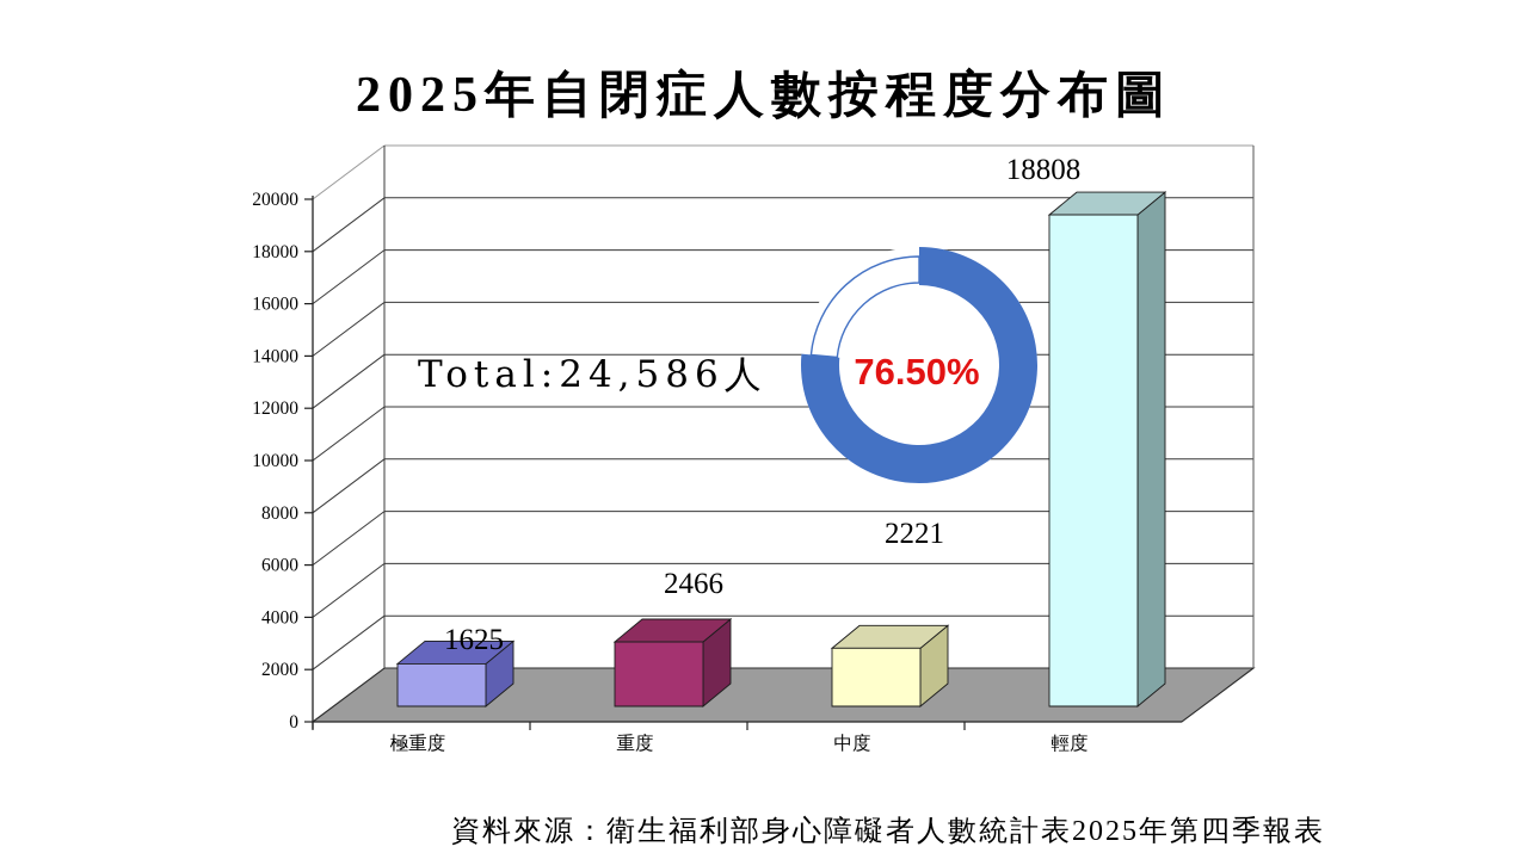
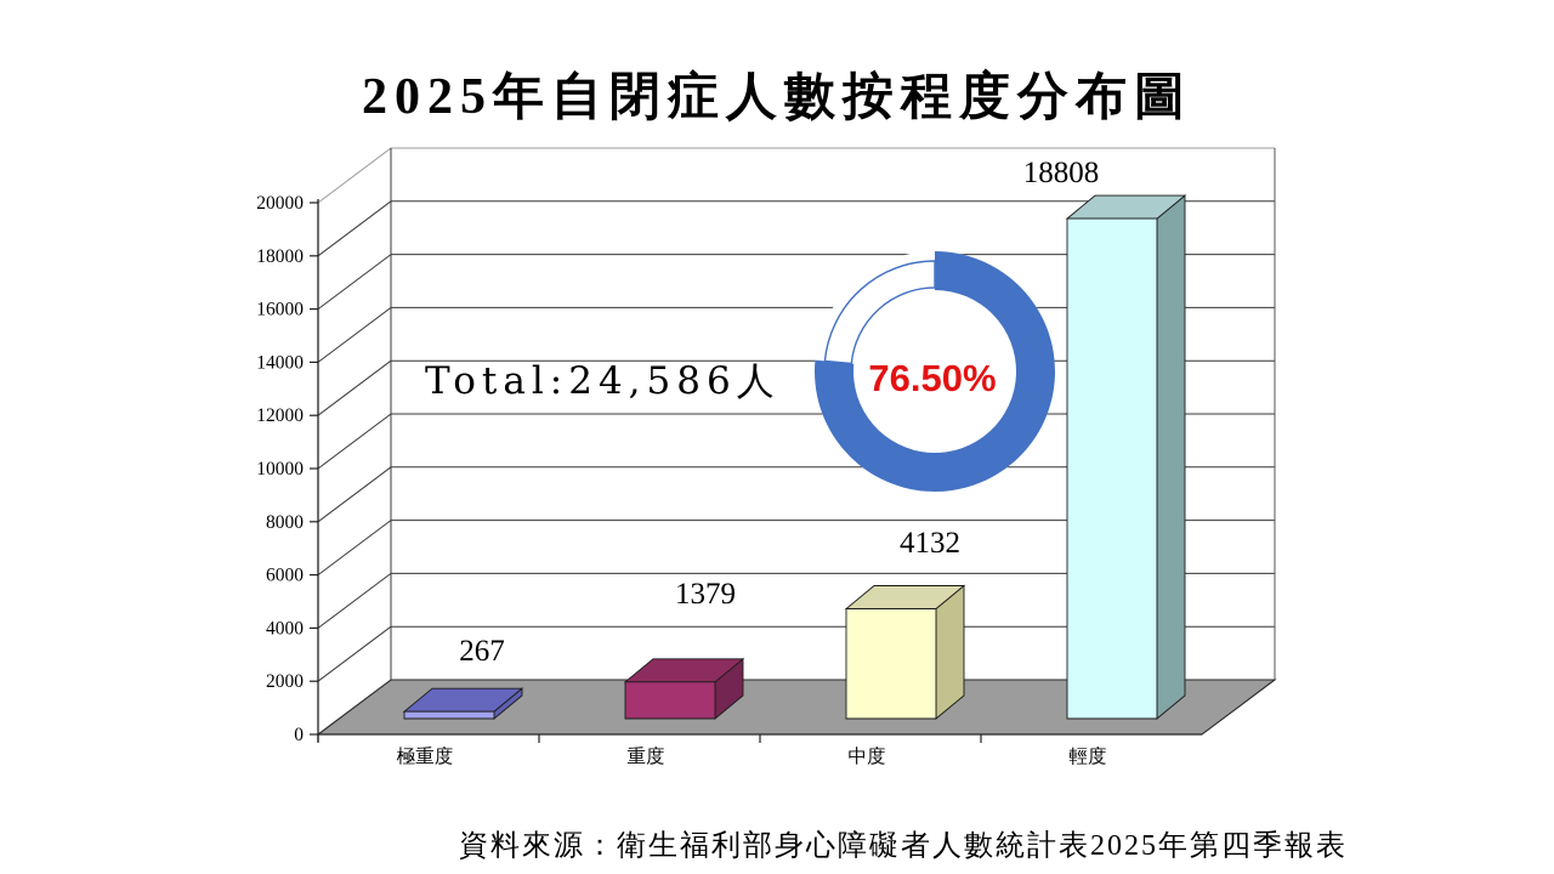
極重度: 1625 -> 267
重度: 2466 -> 1379
中度: 2221 -> 4132
